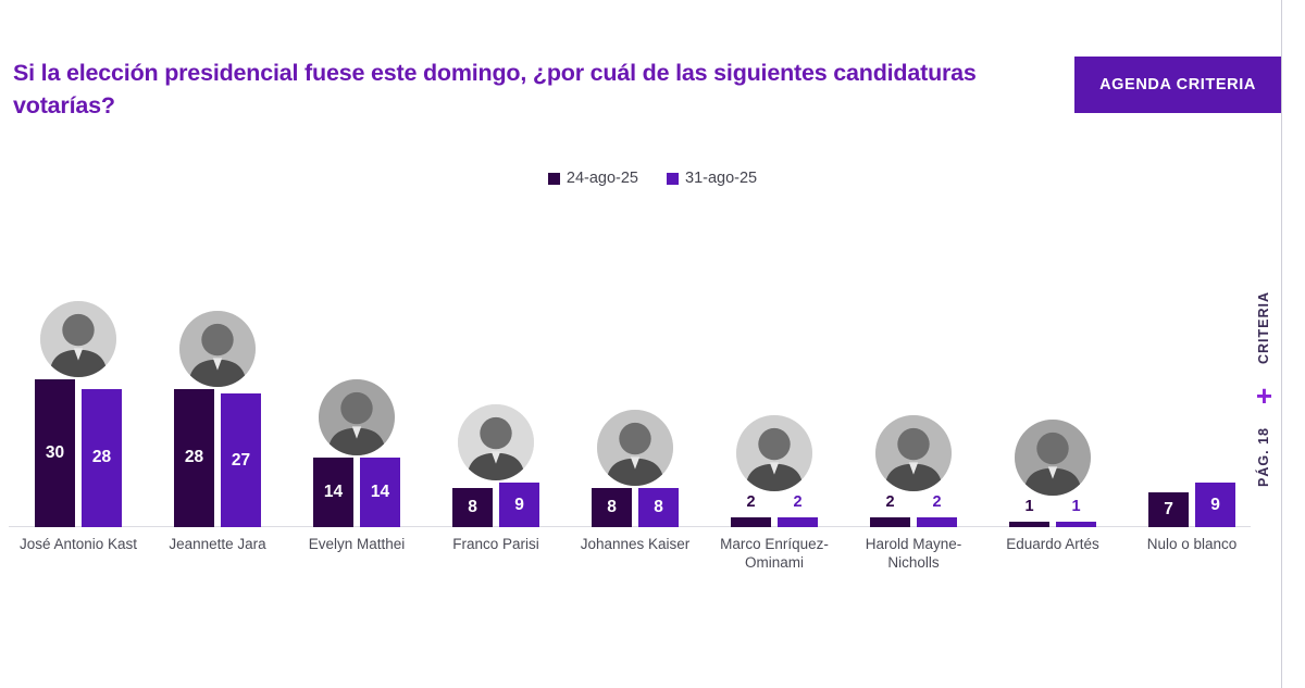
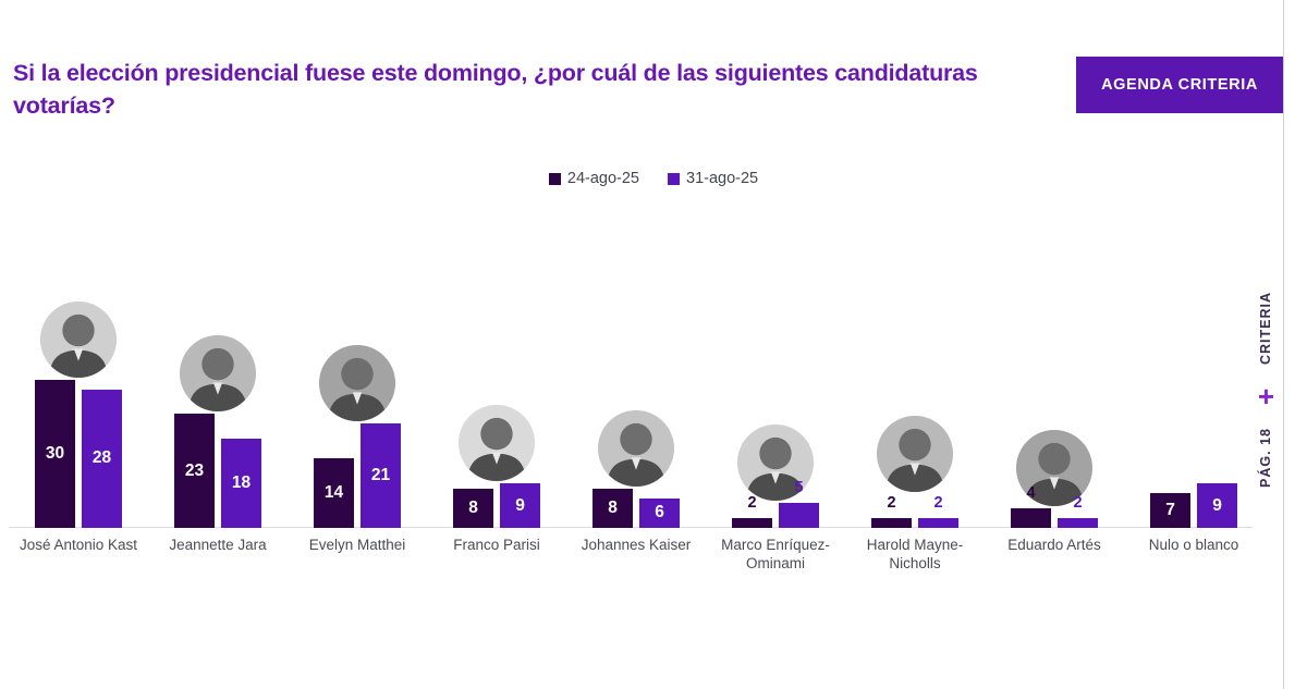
24-ago-25/Jeannette Jara: 28 -> 23
31-ago-25/Jeannette Jara: 27 -> 18
31-ago-25/Evelyn Matthei: 14 -> 21
31-ago-25/Johannes Kaiser: 8 -> 6
31-ago-25/Marco Enríquez-Ominami: 2 -> 5
24-ago-25/Eduardo Artés: 1 -> 4
31-ago-25/Eduardo Artés: 1 -> 2
